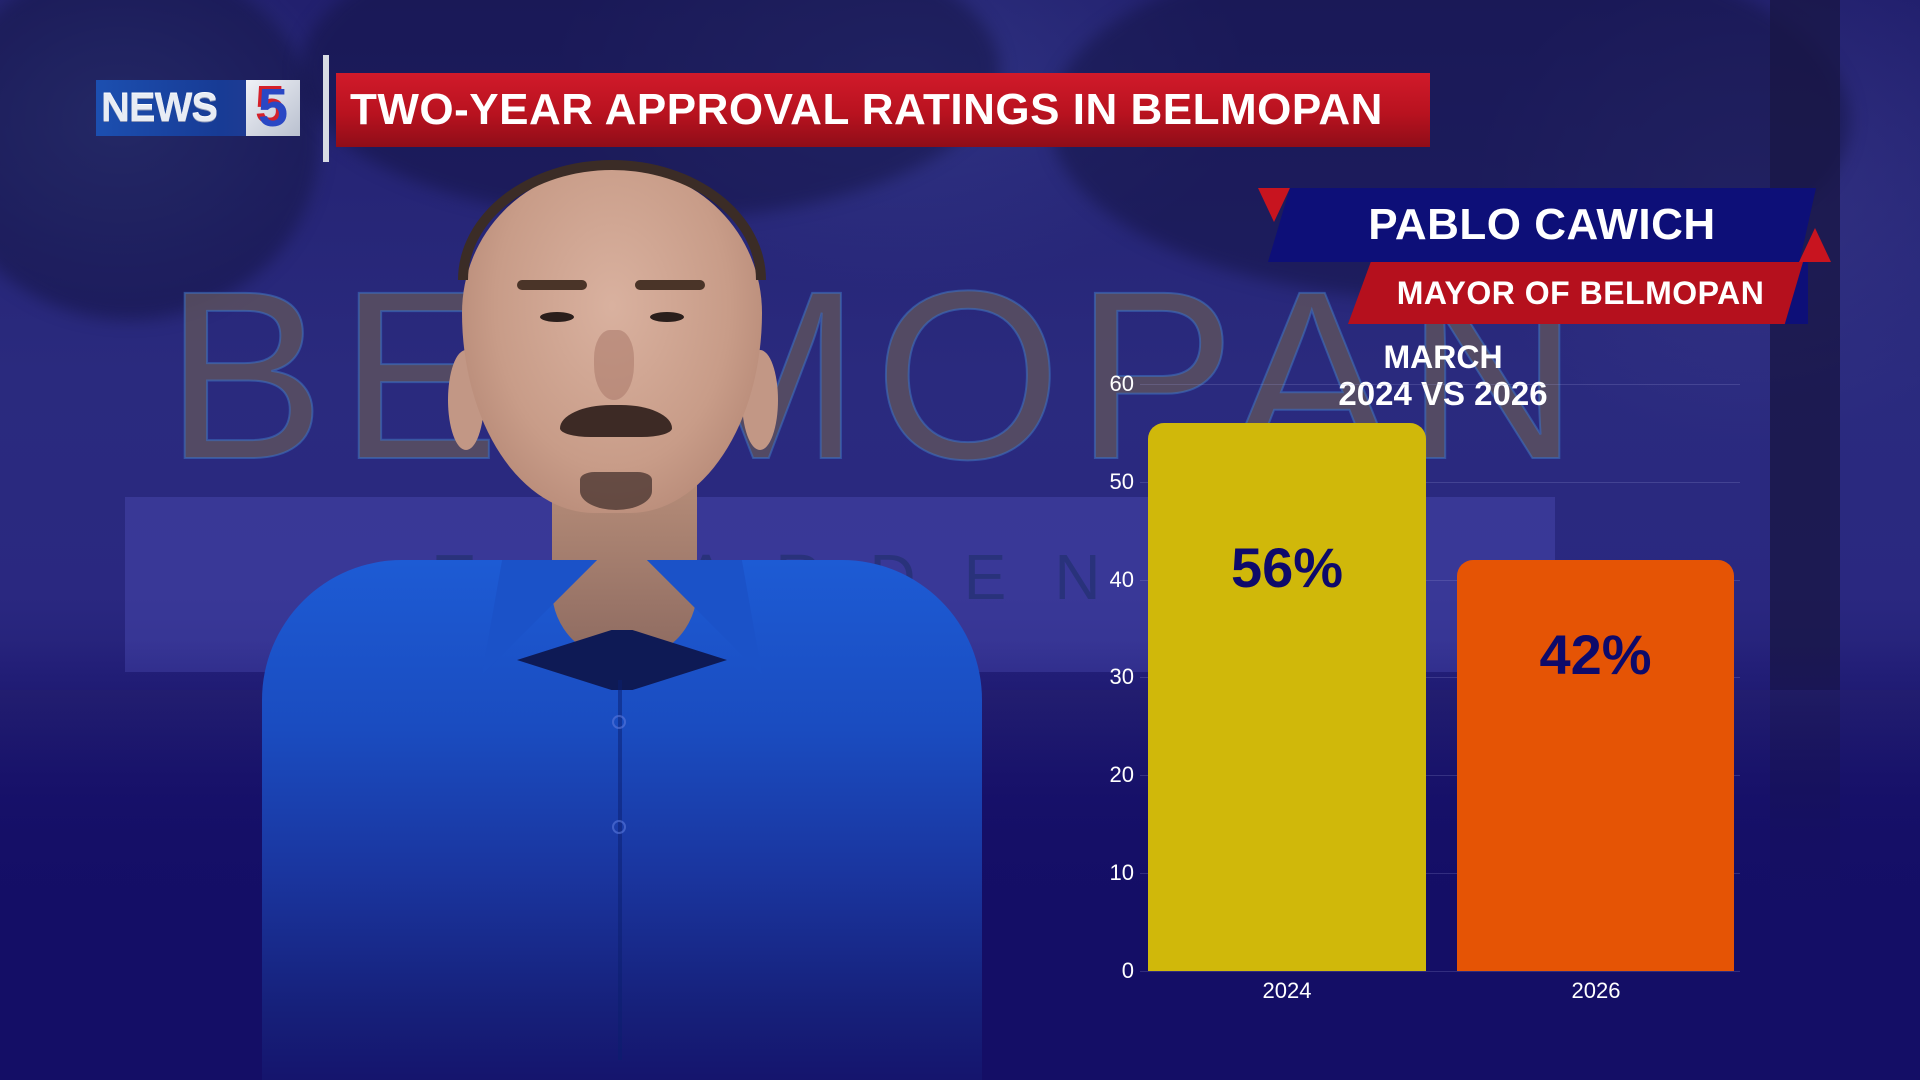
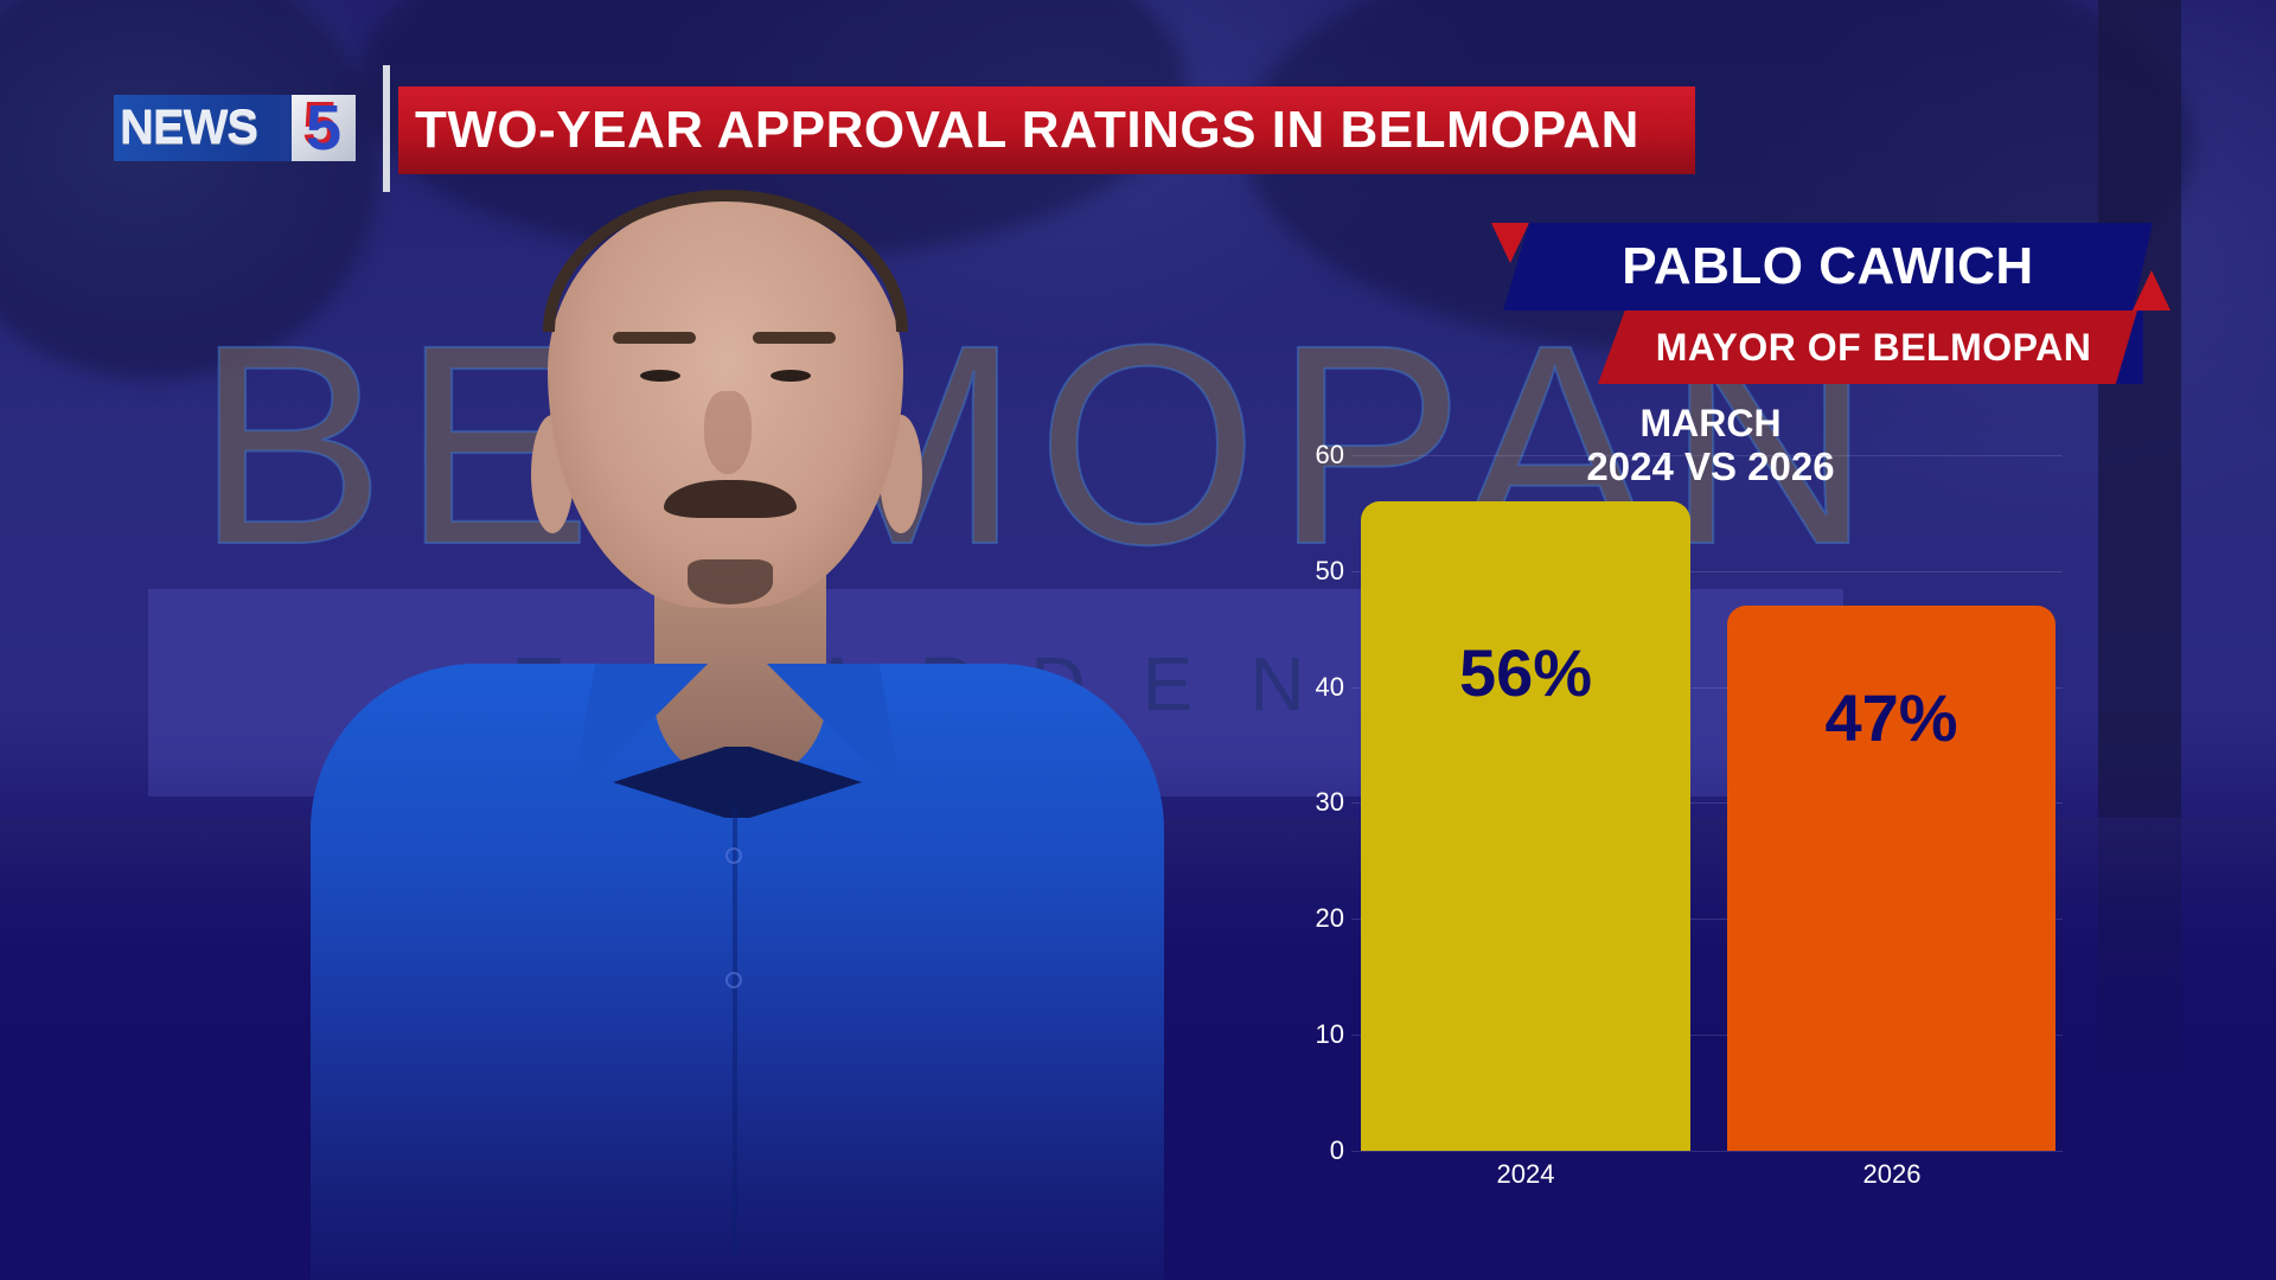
2026: 42% -> 47%
